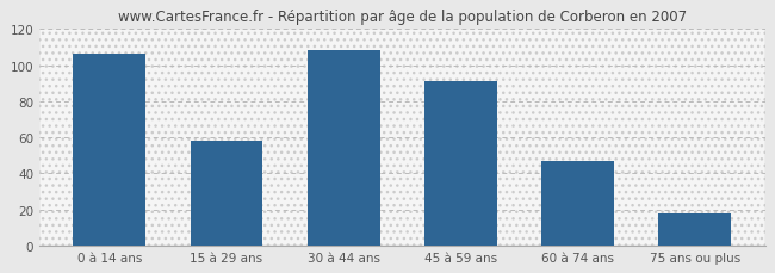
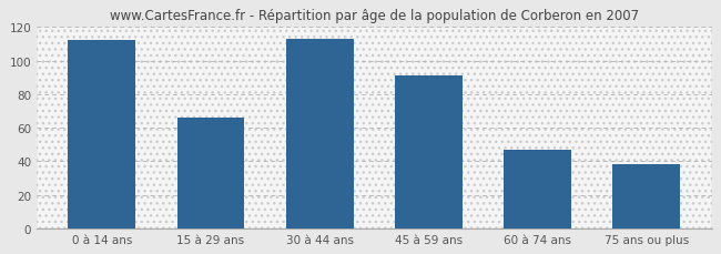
0 à 14 ans: 106 -> 112
15 à 29 ans: 58 -> 66
30 à 44 ans: 108 -> 113
75 ans ou plus: 18 -> 38
